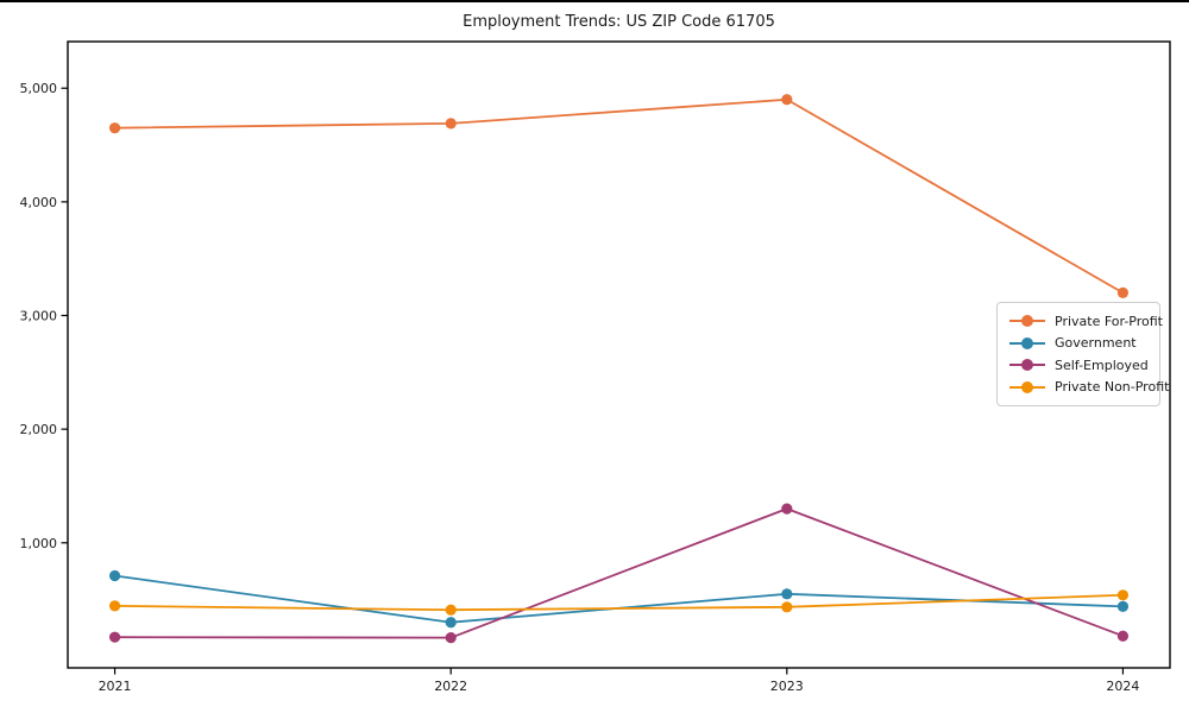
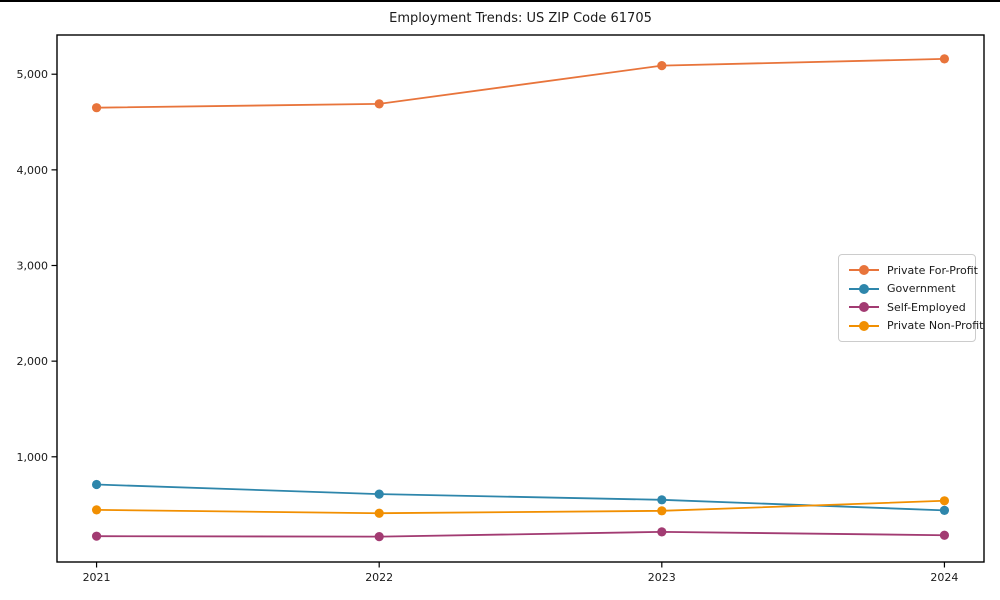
Government/2022: 300 -> 600
Private For-Profit/2023: 4900 -> 5100
Self-Employed/2023: 1300 -> 200
Private For-Profit/2024: 3200 -> 5200
